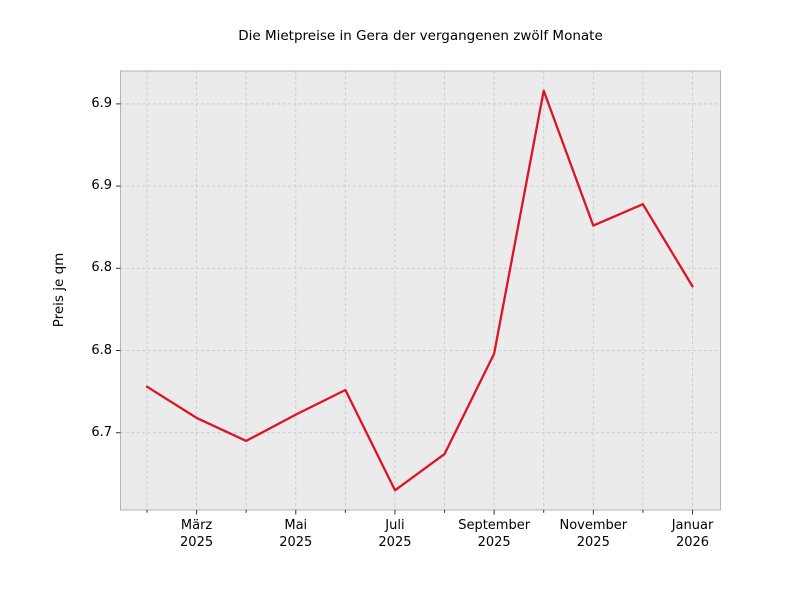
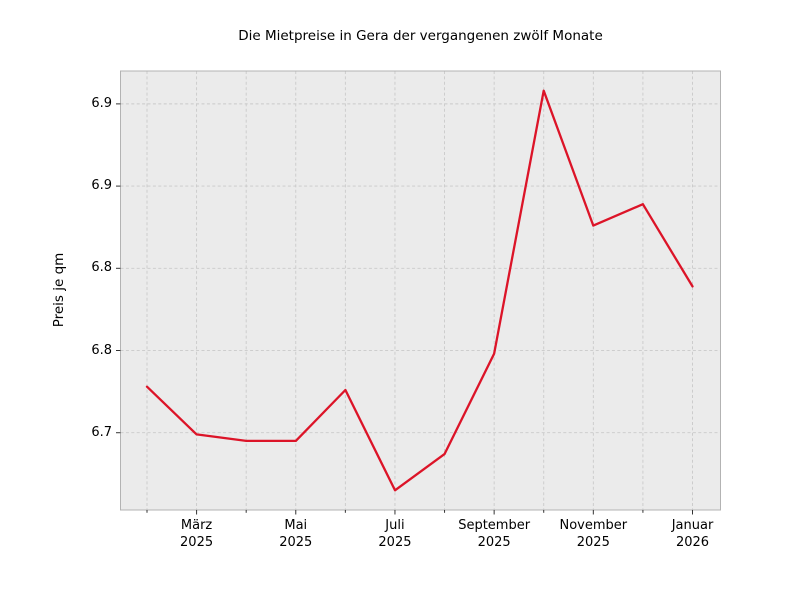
März 2025: 6.709 -> 6.699
Mai 2025: 6.711 -> 6.695
